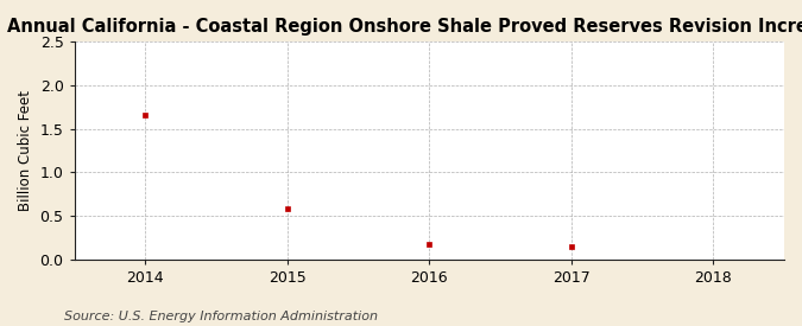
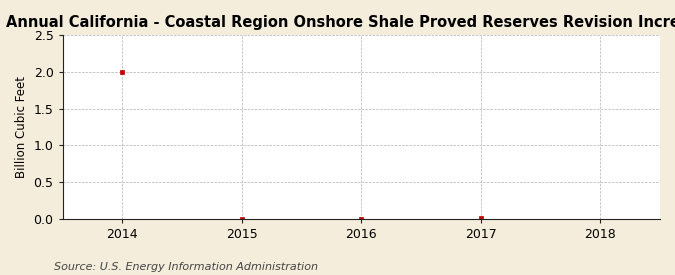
2014: 1.66 -> 2.00
2015: 0.58 -> 0.00
2016: 0.18 -> 0.00
2017: 0.14 -> 0.01
